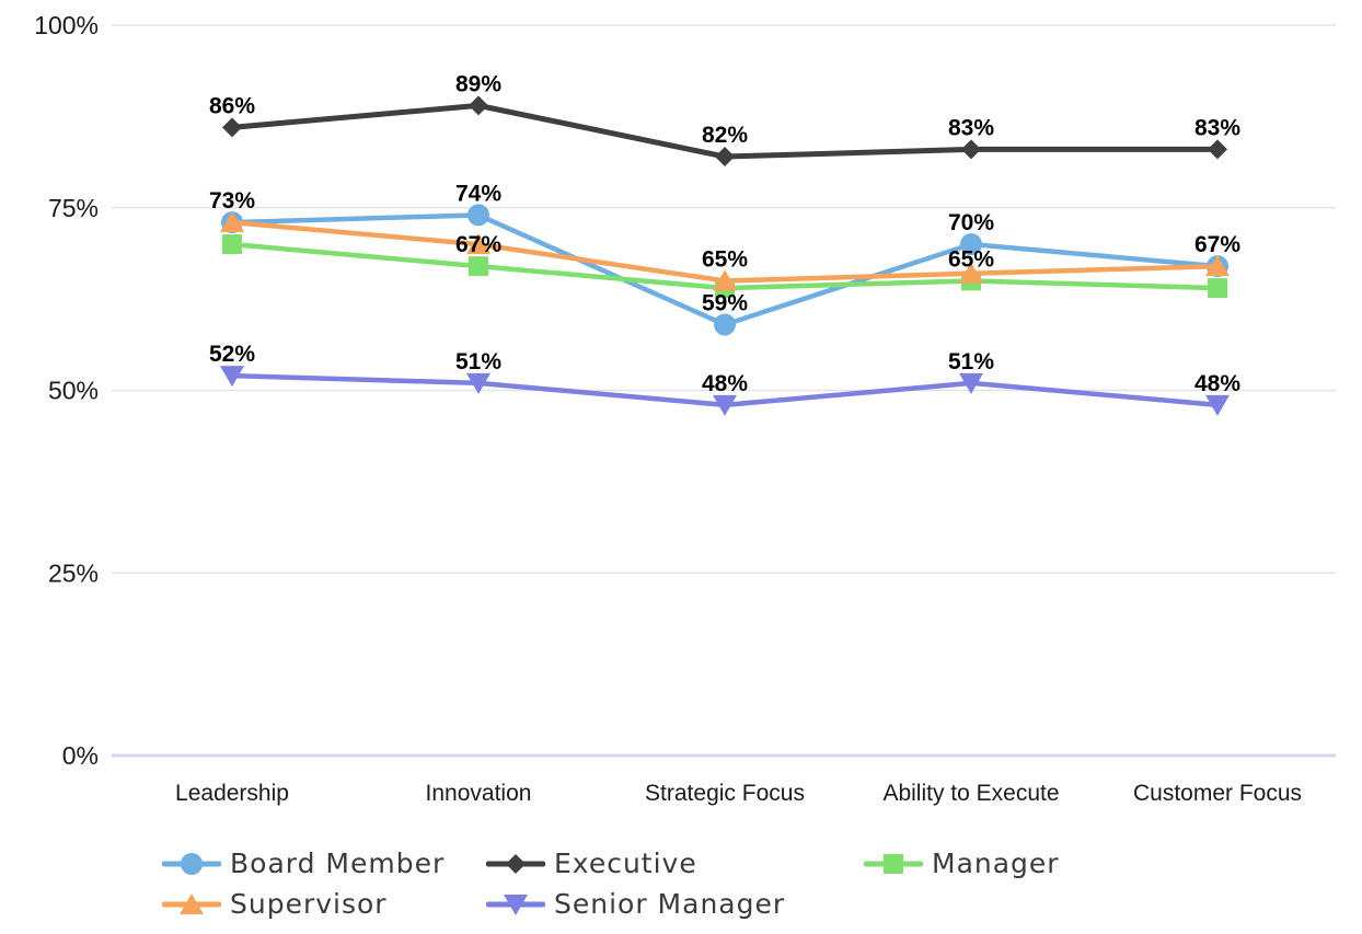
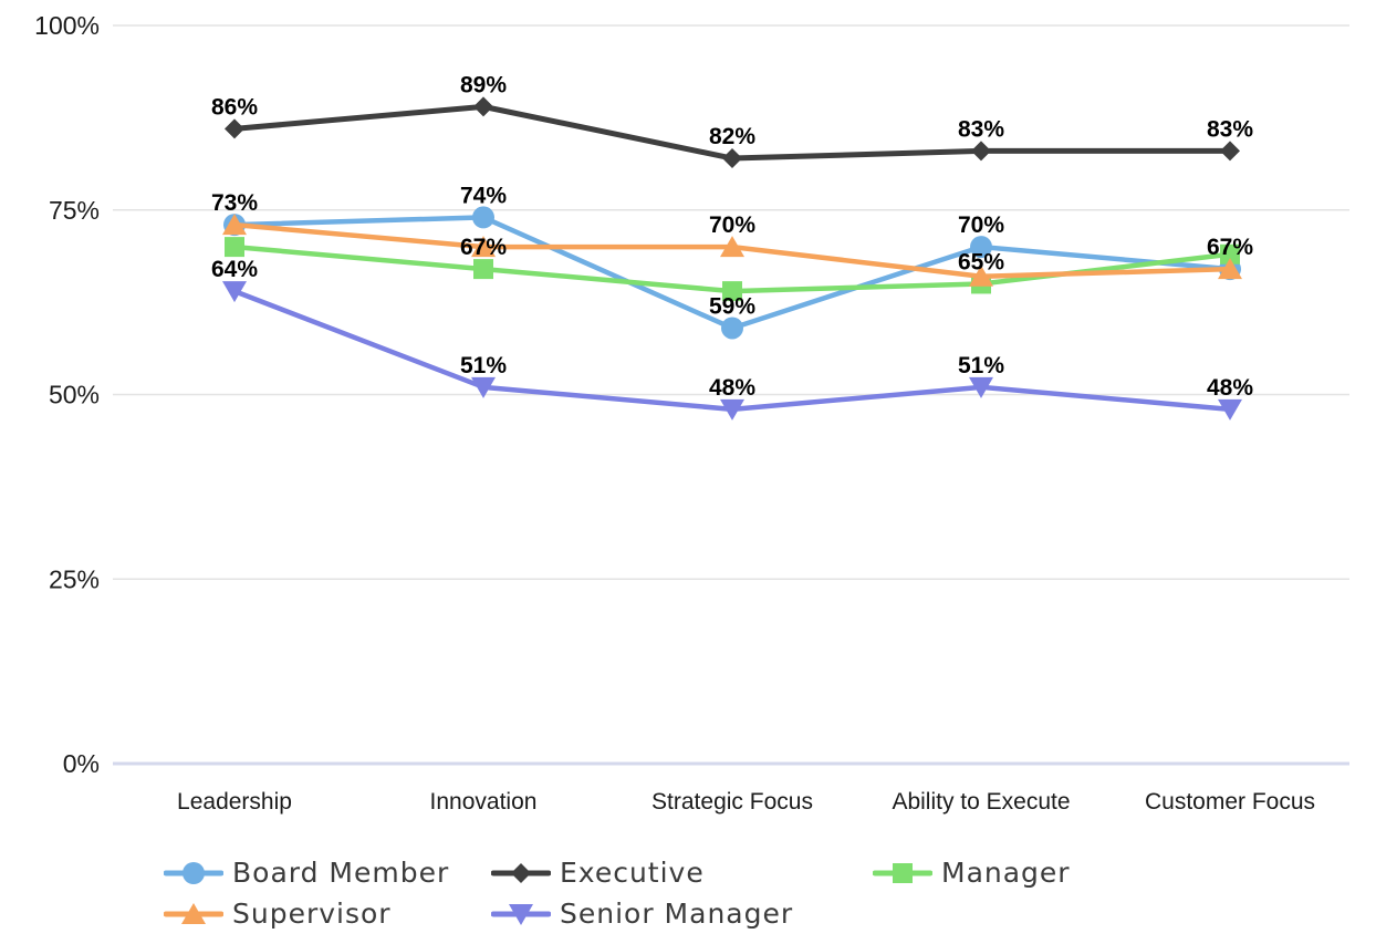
Senior Manager/Leadership: 52% -> 64%
Supervisor/Strategic Focus: 65% -> 70%
Manager/Customer Focus: 64% -> 69%
